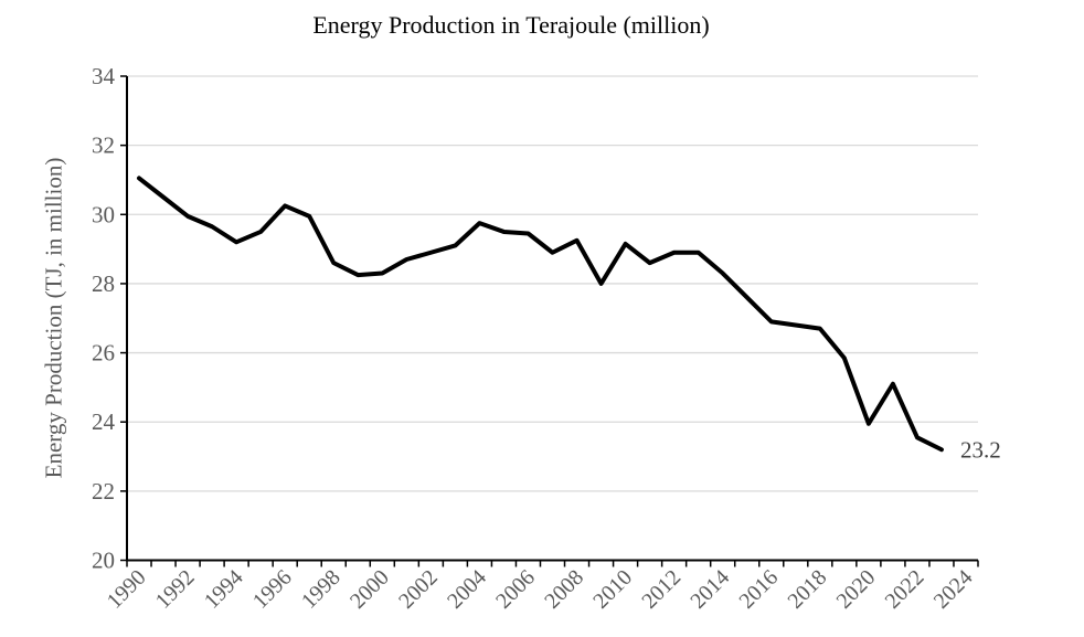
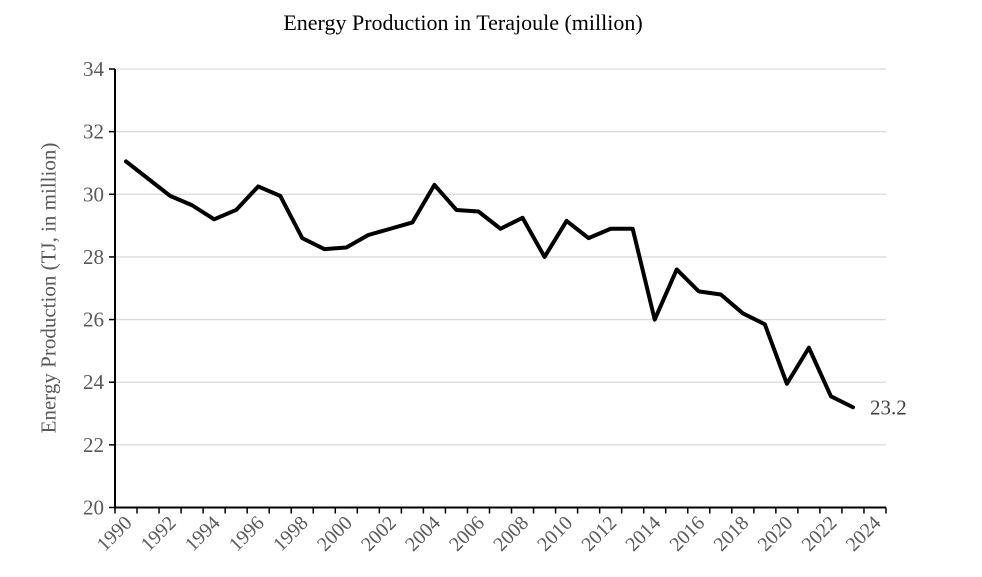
2004: 29.8 -> 30.3
2014: 28.3 -> 26.0
2018: 26.7 -> 26.2
